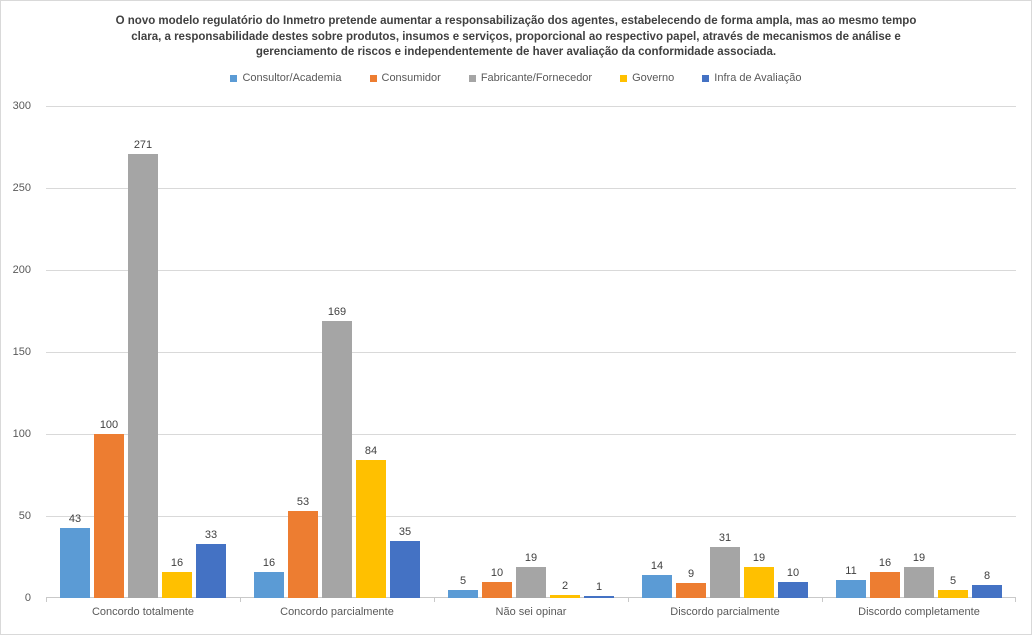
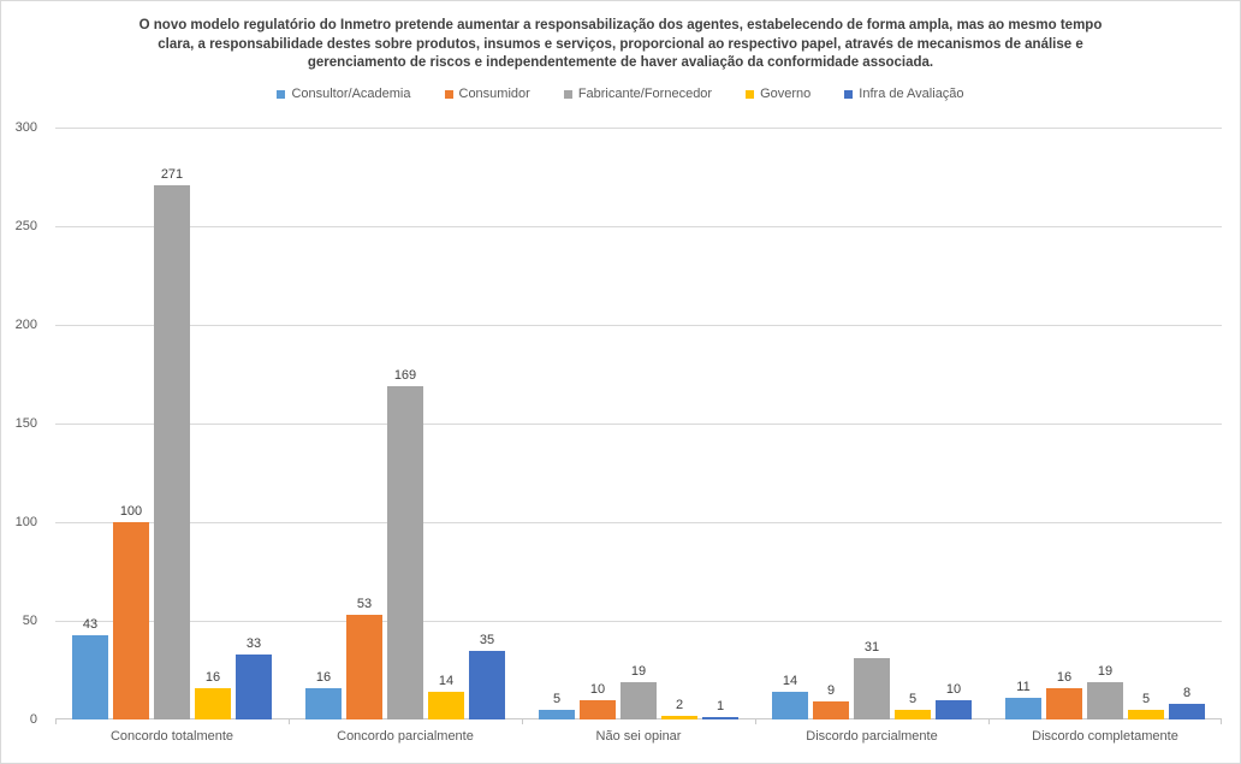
Governo/Concordo parcialmente: 84 -> 14
Governo/Discordo parcialmente: 19 -> 5
